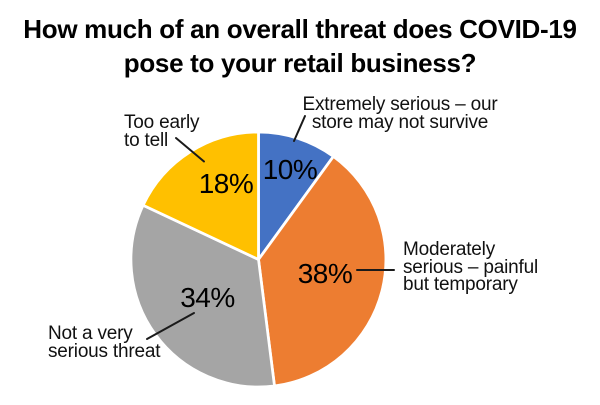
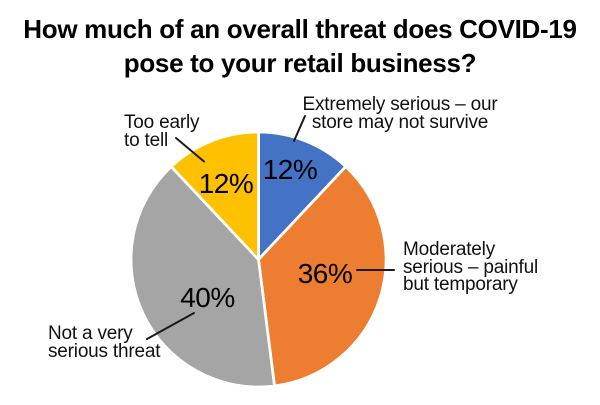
Extremely serious – our store may not survive: 10% -> 12%
Moderately serious – painful but temporary: 38% -> 36%
Not a very serious threat: 34% -> 40%
Too early to tell: 18% -> 12%
